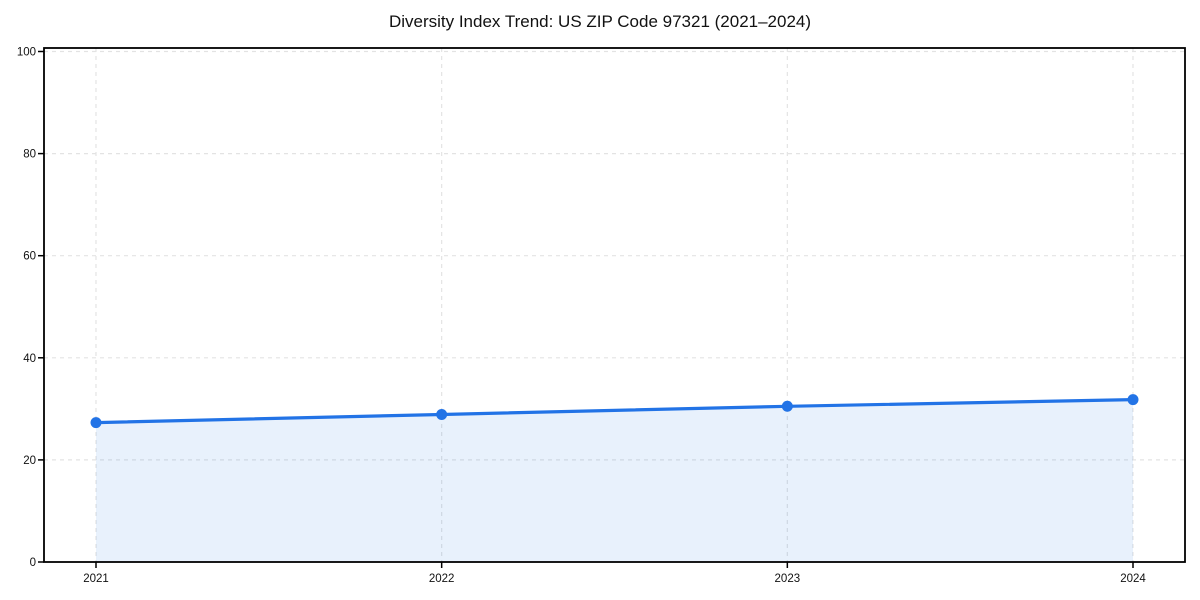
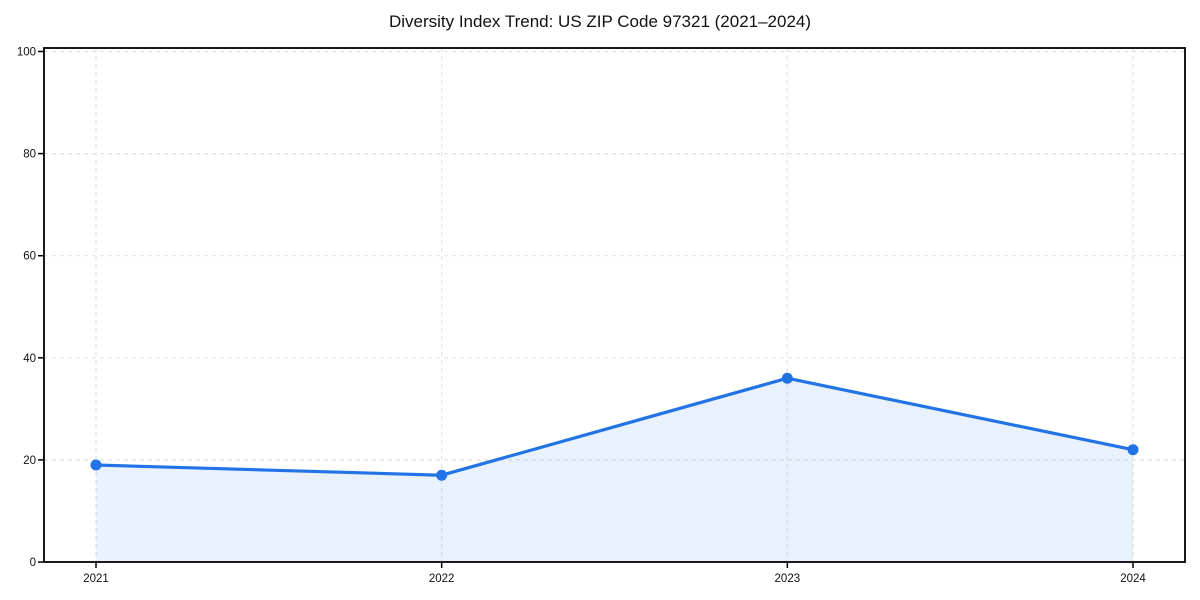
2021: 27 -> 19
2022: 29 -> 17
2023: 30 -> 36
2024: 32 -> 22
